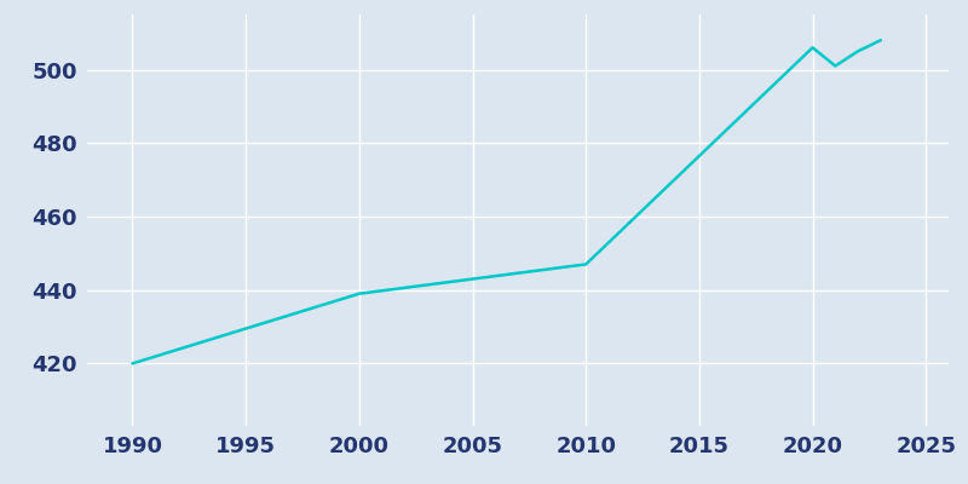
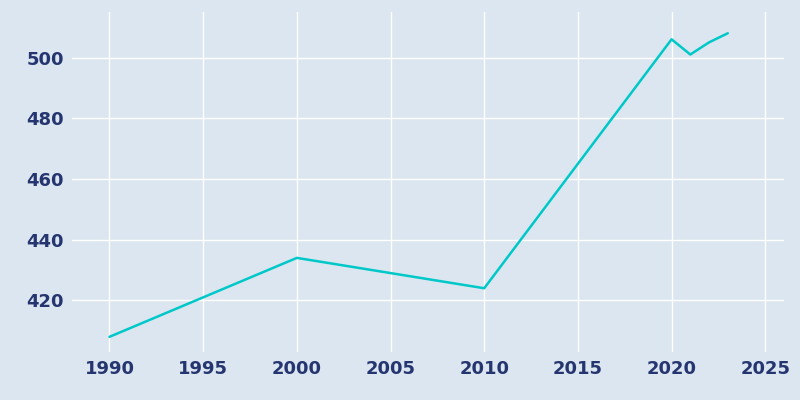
1990: 420 -> 408
2000: 439 -> 434
2010: 447 -> 424
